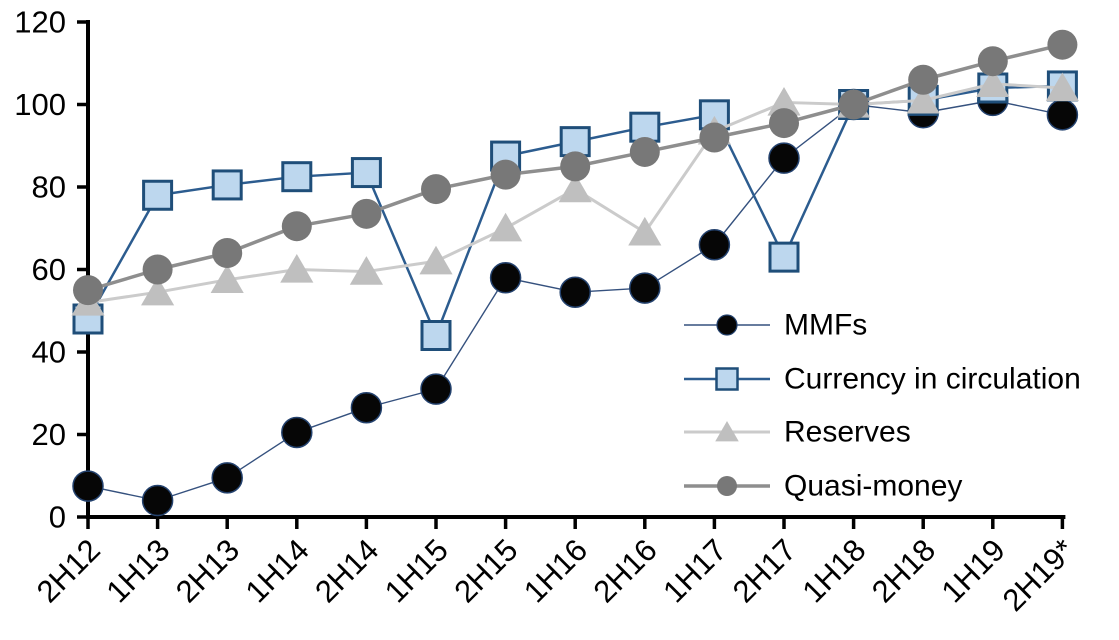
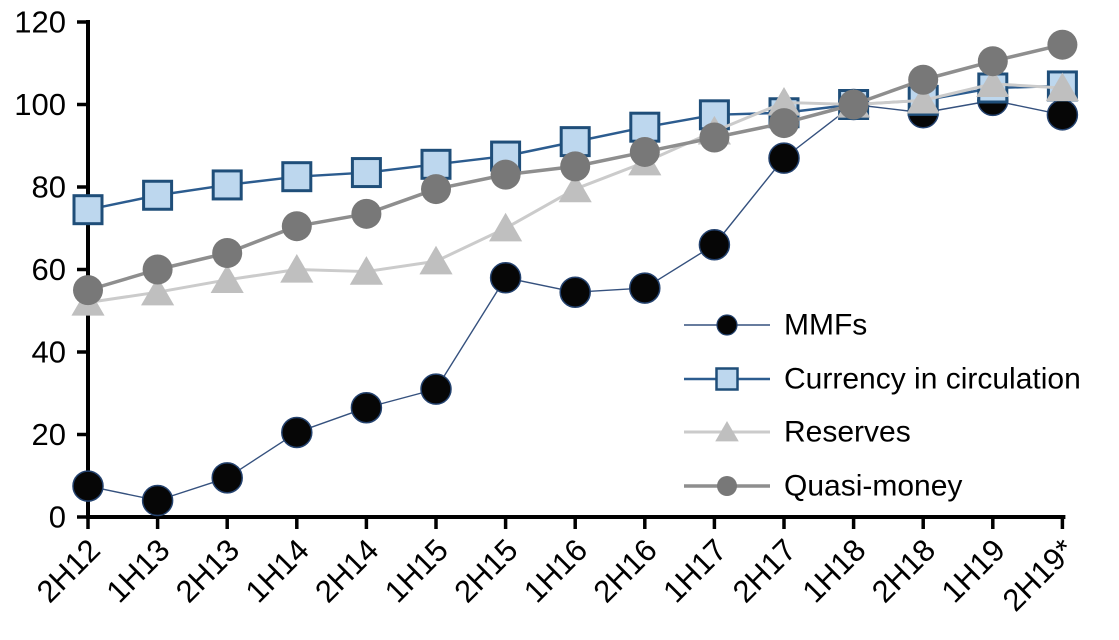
Currency in circulation/2H12: 48 -> 74
Currency in circulation/1H15: 44 -> 86
Reserves/2H16: 69 -> 86
Currency in circulation/2H17: 63 -> 98
